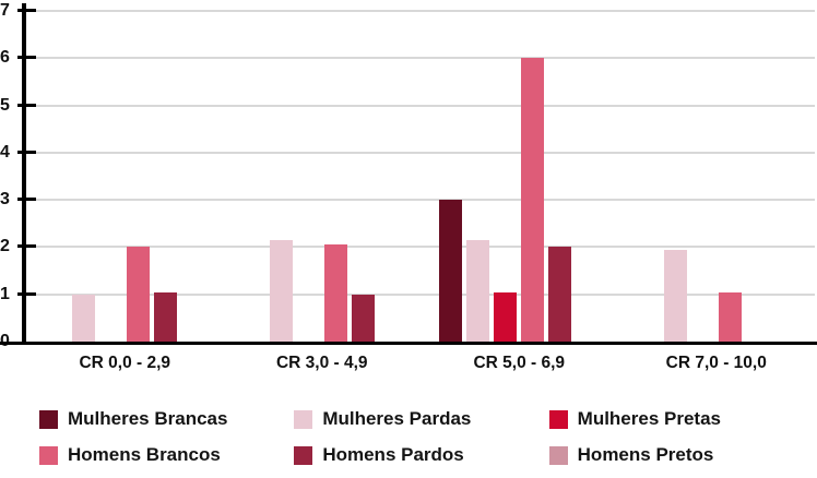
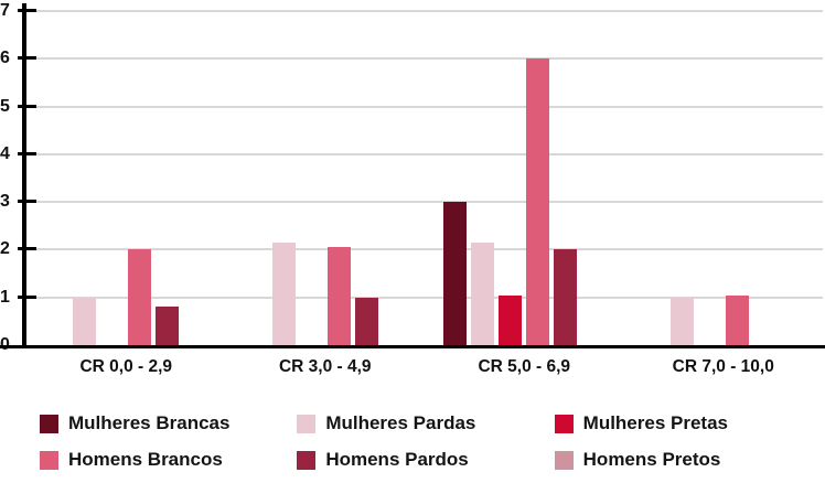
Homens Pardos/CR 0,0 - 2,9: 1.1 -> 0.8
Mulheres Pardas/CR 7,0 - 10,0: 1.9 -> 1.0
